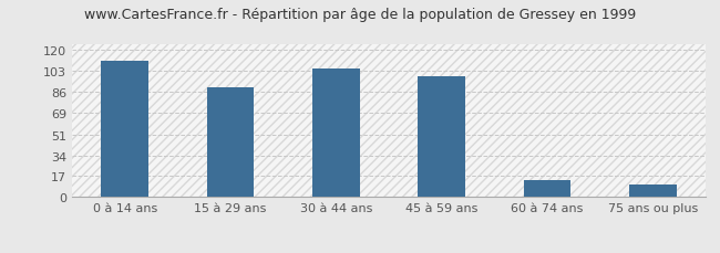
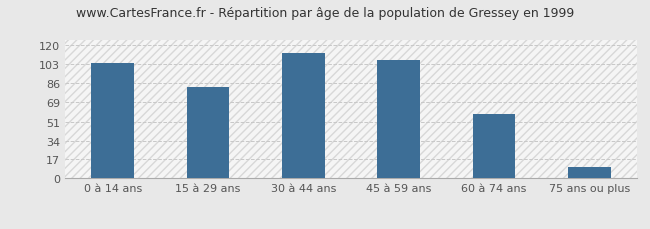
0 à 14 ans: 111 -> 104
15 à 29 ans: 89 -> 82
30 à 44 ans: 105 -> 113
45 à 59 ans: 98 -> 106
60 à 74 ans: 14 -> 58
